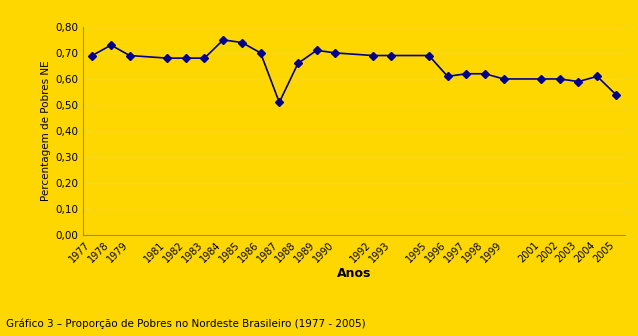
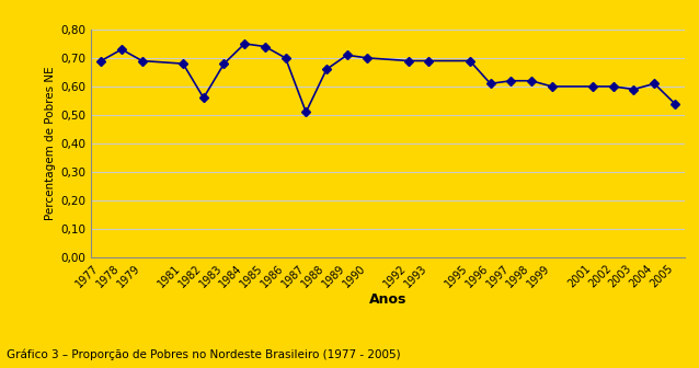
1982: 0,68 -> 0,56
